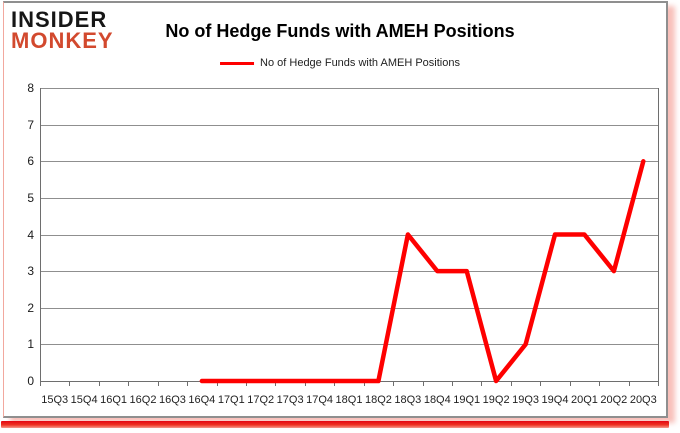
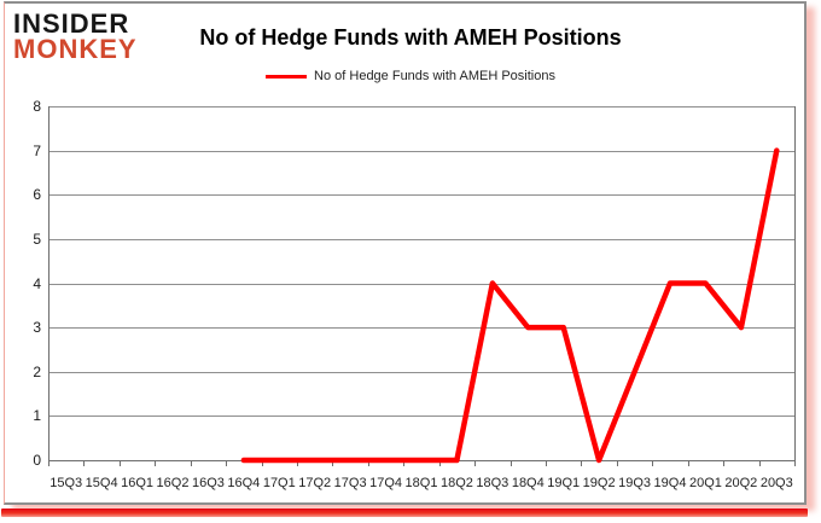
19Q3: 1 -> 2
20Q3: 6 -> 7
